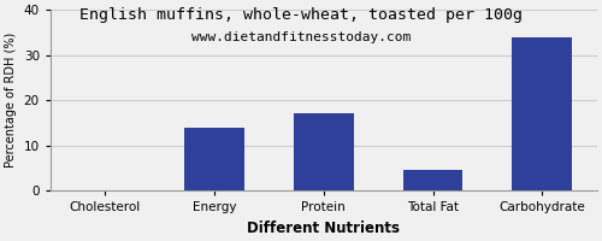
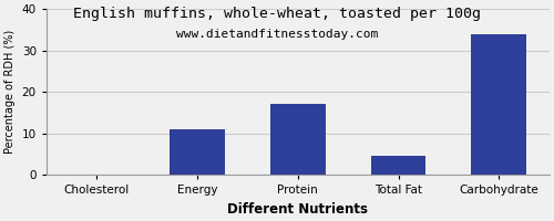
Energy: 14.0 -> 11.0
